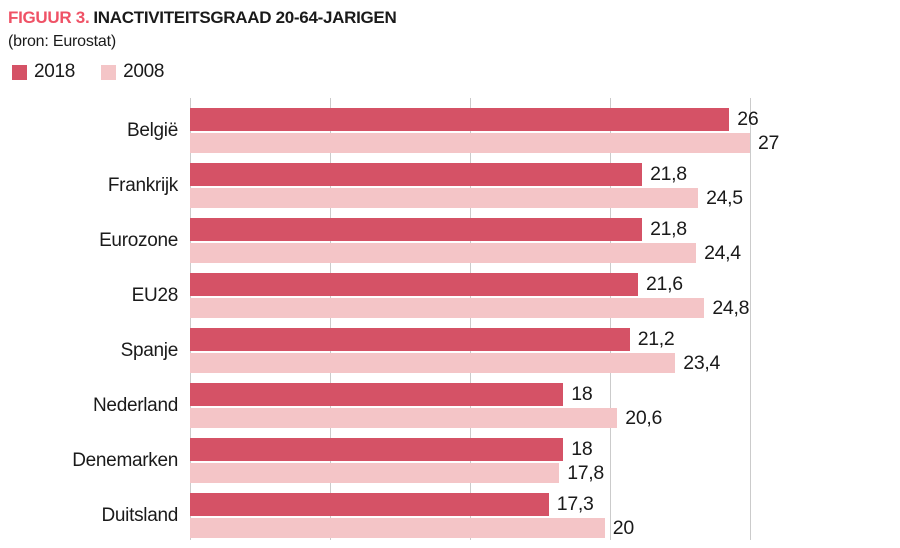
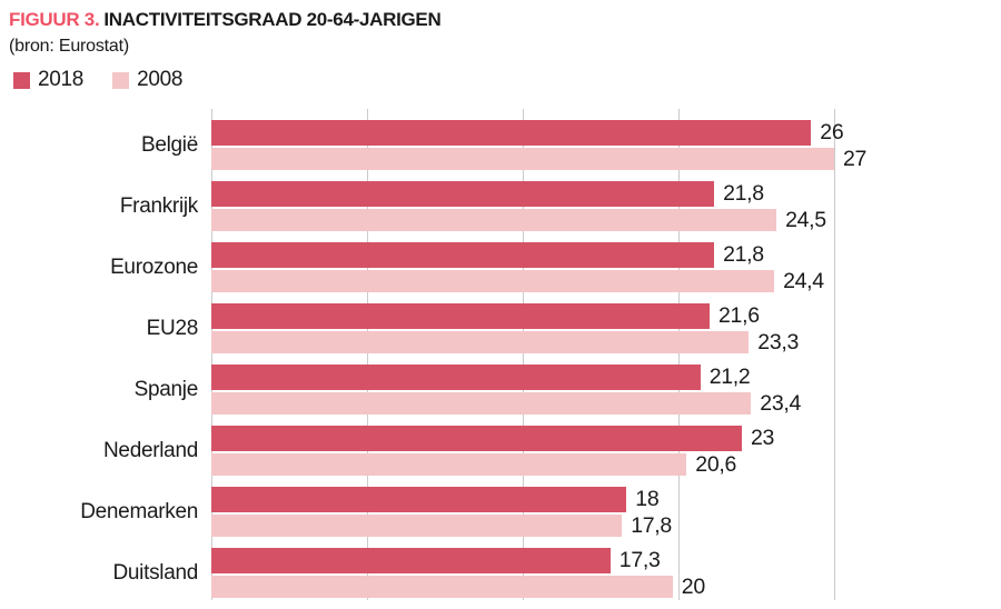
2008/EU28: 24,8 -> 23,3
2018/Nederland: 18 -> 23
